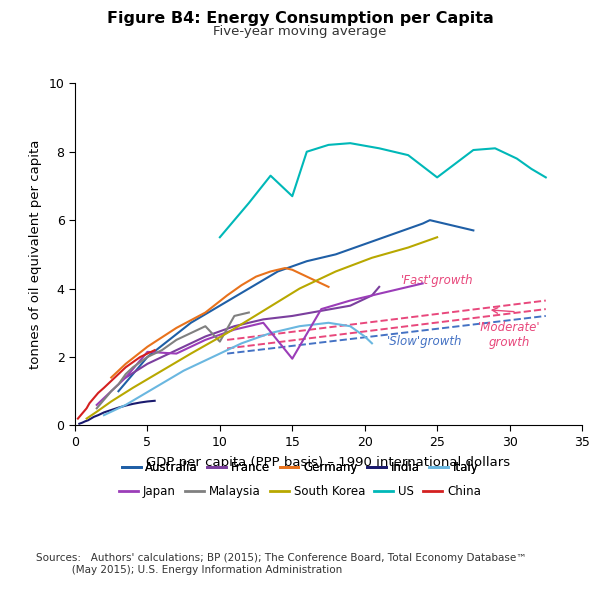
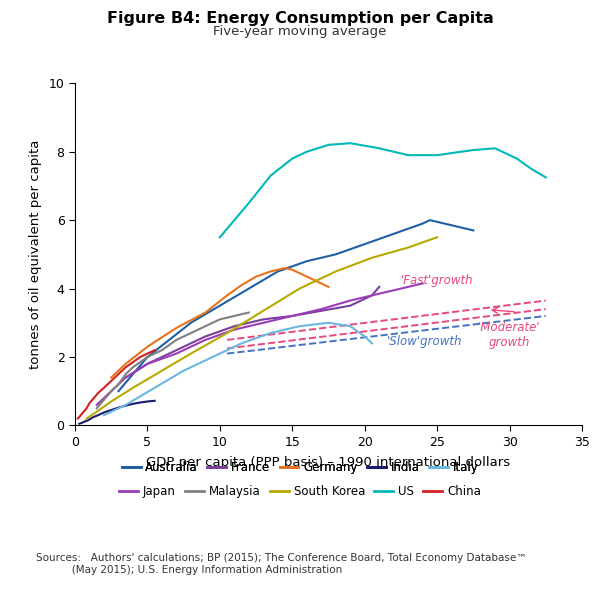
Japan/5: 2.15 -> 1.80
Malaysia/10: 2.45 -> 3.10
Japan/15: 1.95 -> 3.20
US/15: 6.70 -> 7.80
US/25: 7.25 -> 7.90
